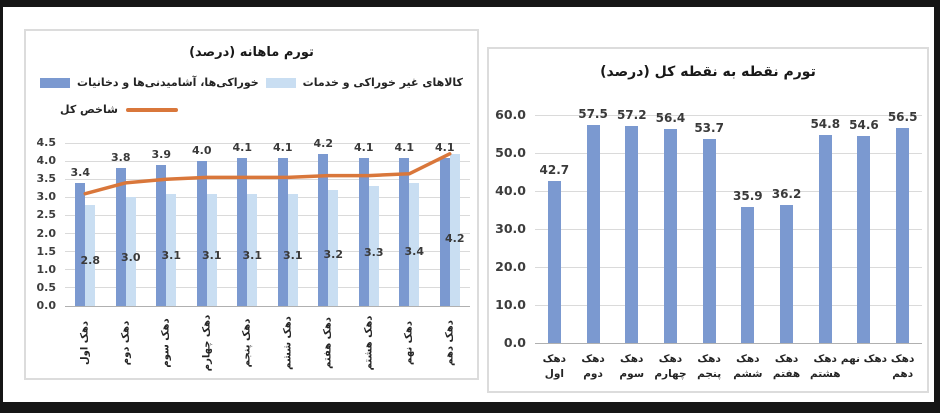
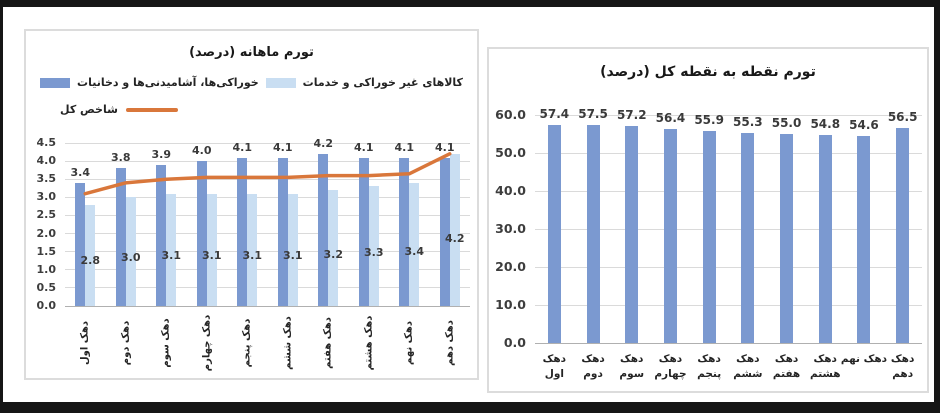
تورم نقطه به نقطه کل (درصد)/دهک اول: 42.7 -> 57.4
تورم نقطه به نقطه کل (درصد)/دهک پنجم: 53.7 -> 55.9
تورم نقطه به نقطه کل (درصد)/دهک ششم: 35.9 -> 55.3
تورم نقطه به نقطه کل (درصد)/دهک هفتم: 36.2 -> 55.0
